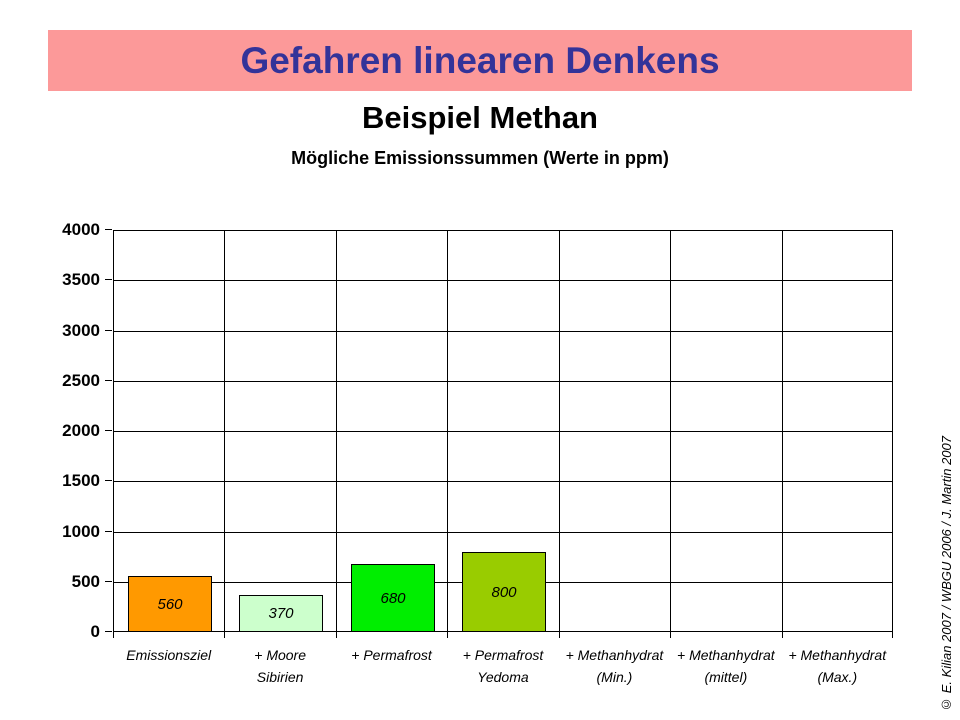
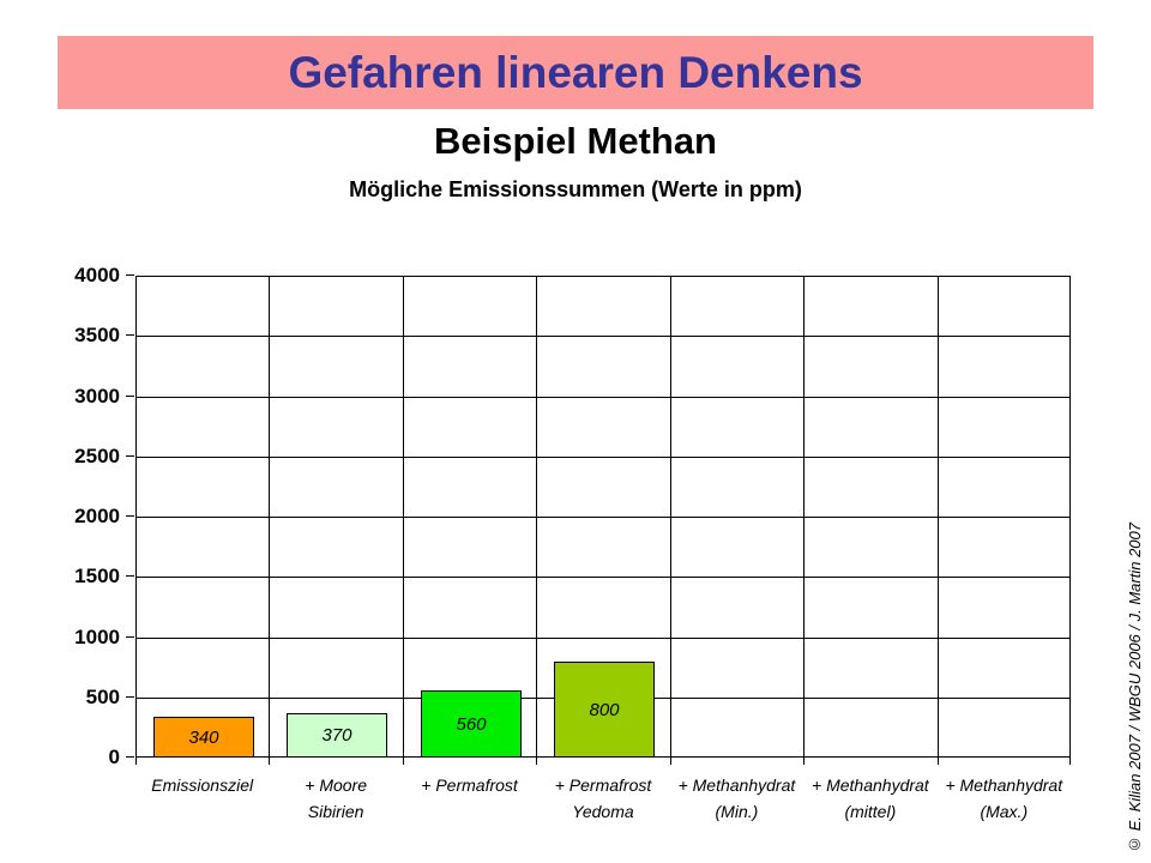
Emissionsziel: 560 -> 340
+ Permafrost: 680 -> 560
